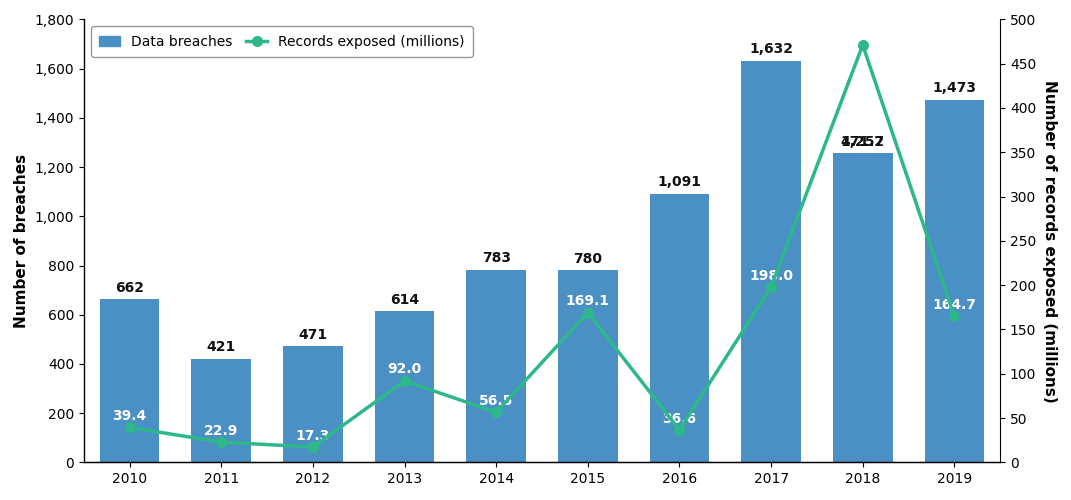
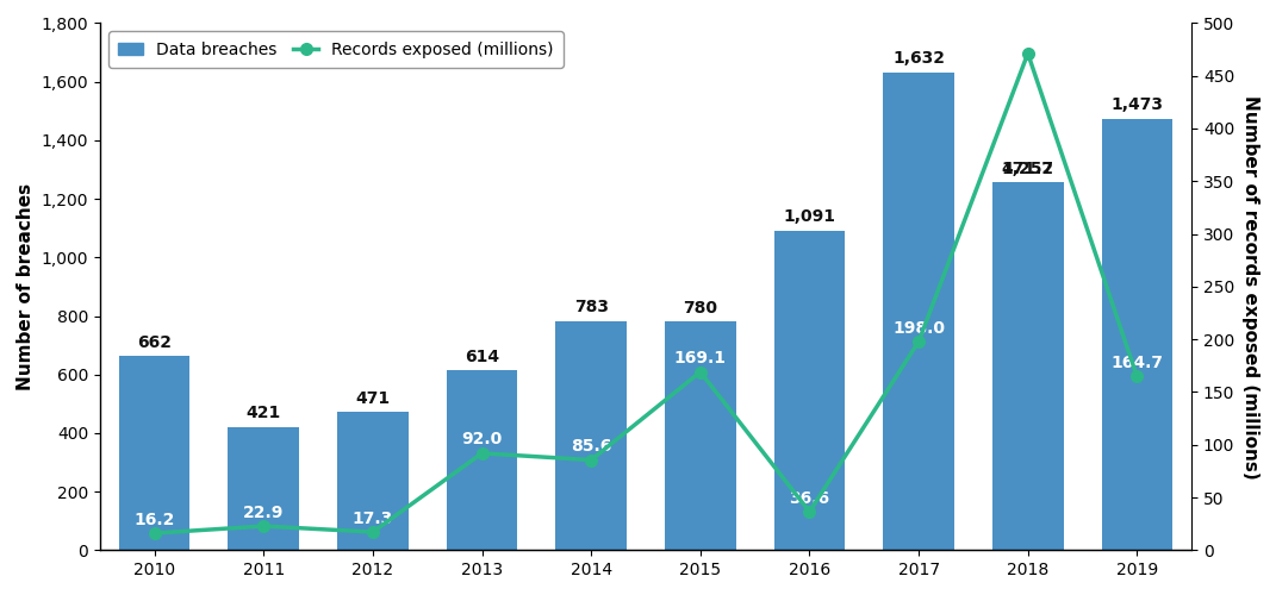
Records exposed (millions)/2010: 39.4 -> 16.2
Records exposed (millions)/2014: 56.5 -> 85.6
